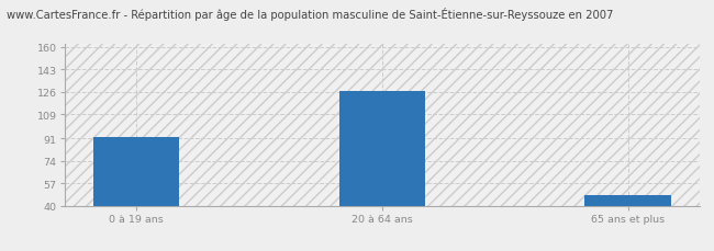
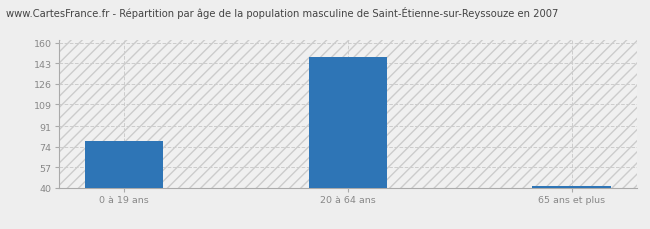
0 à 19 ans: 92 -> 79
20 à 64 ans: 127 -> 148
65 ans et plus: 48 -> 41
